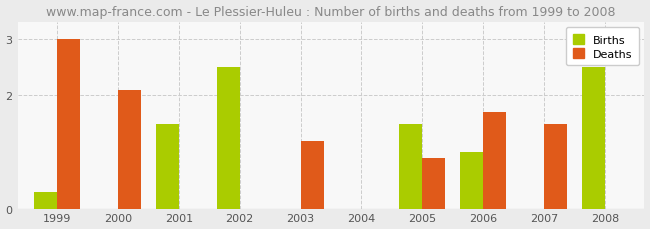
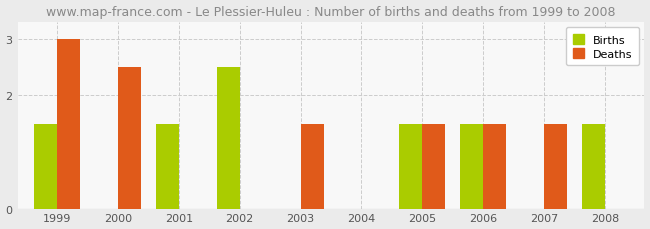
Births/1999: 0.3 -> 1.5
Deaths/2000: 2.1 -> 2.5
Deaths/2003: 1.2 -> 1.5
Deaths/2005: 0.9 -> 1.5
Births/2006: 1.0 -> 1.5
Deaths/2006: 1.7 -> 1.5
Births/2008: 2.5 -> 1.5
